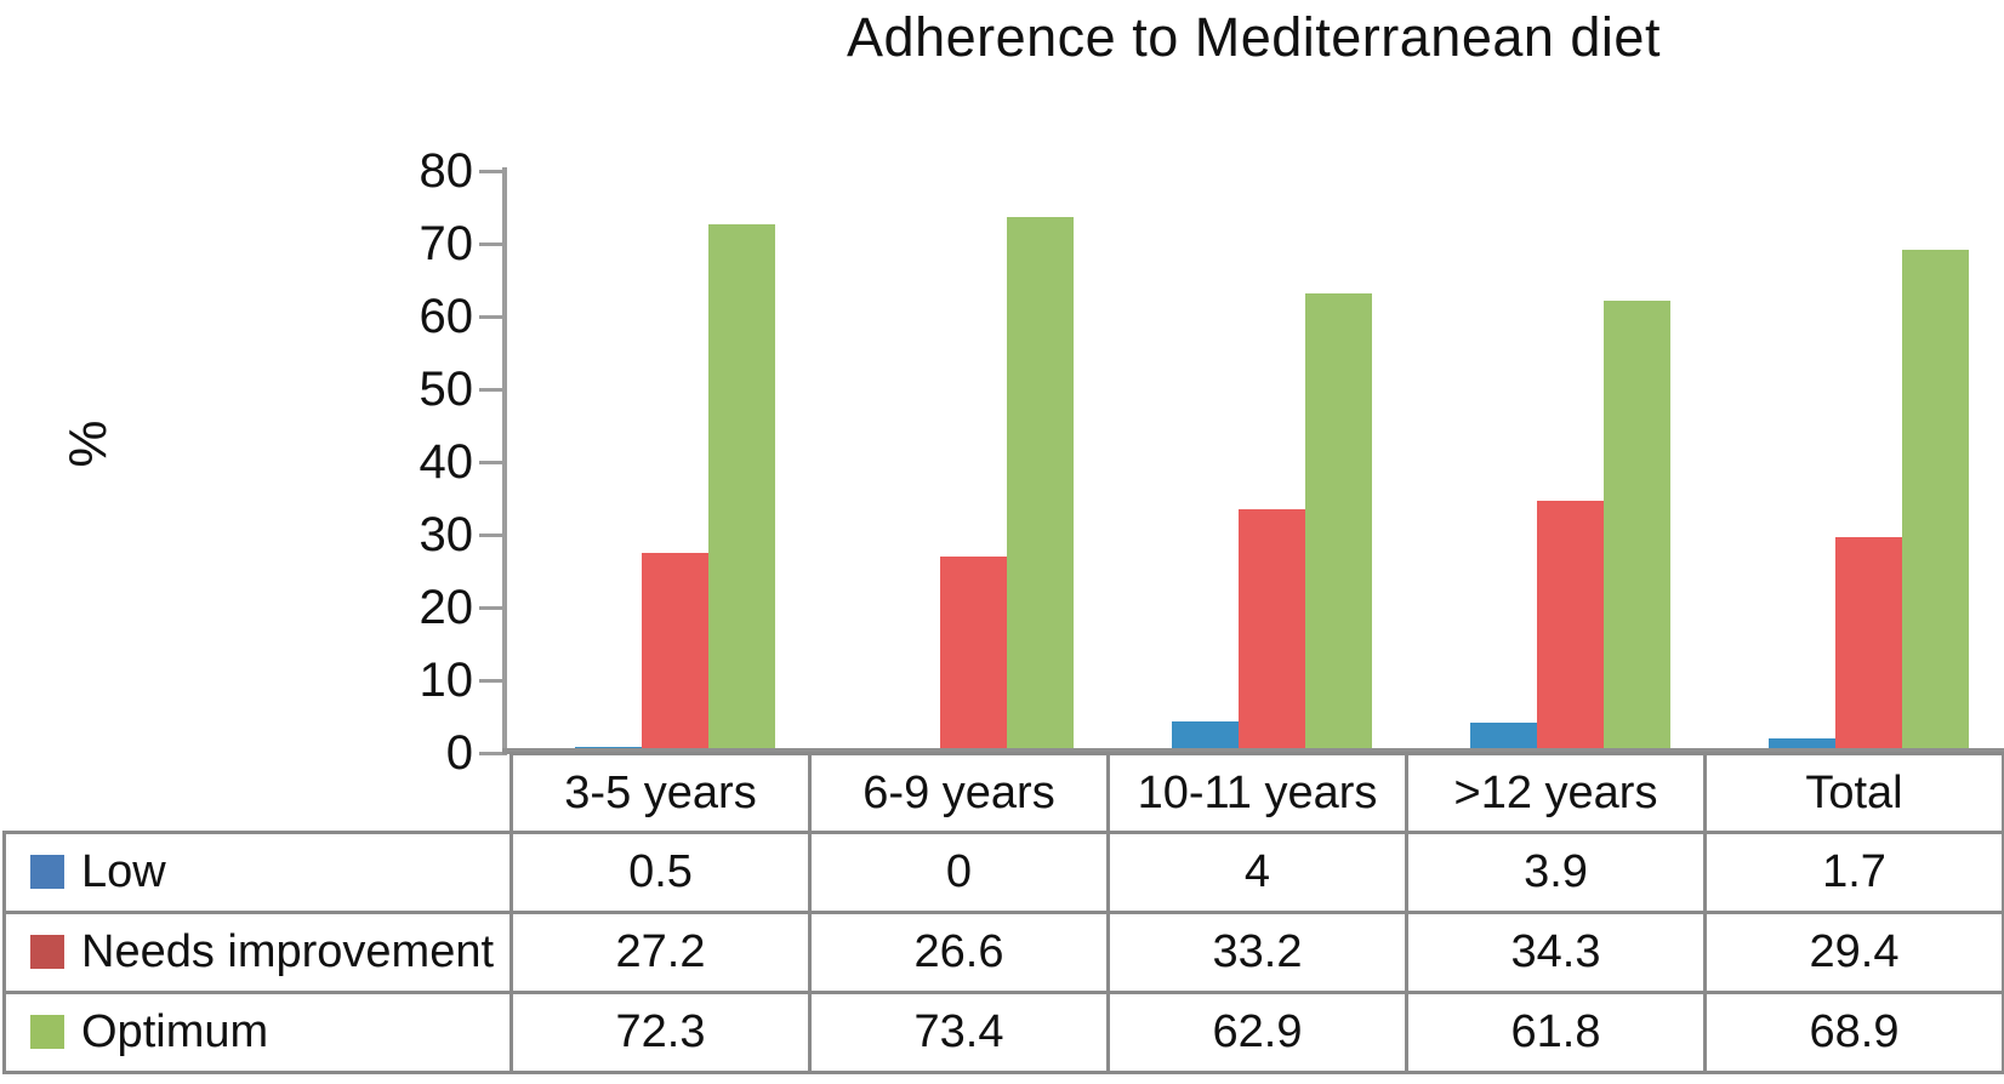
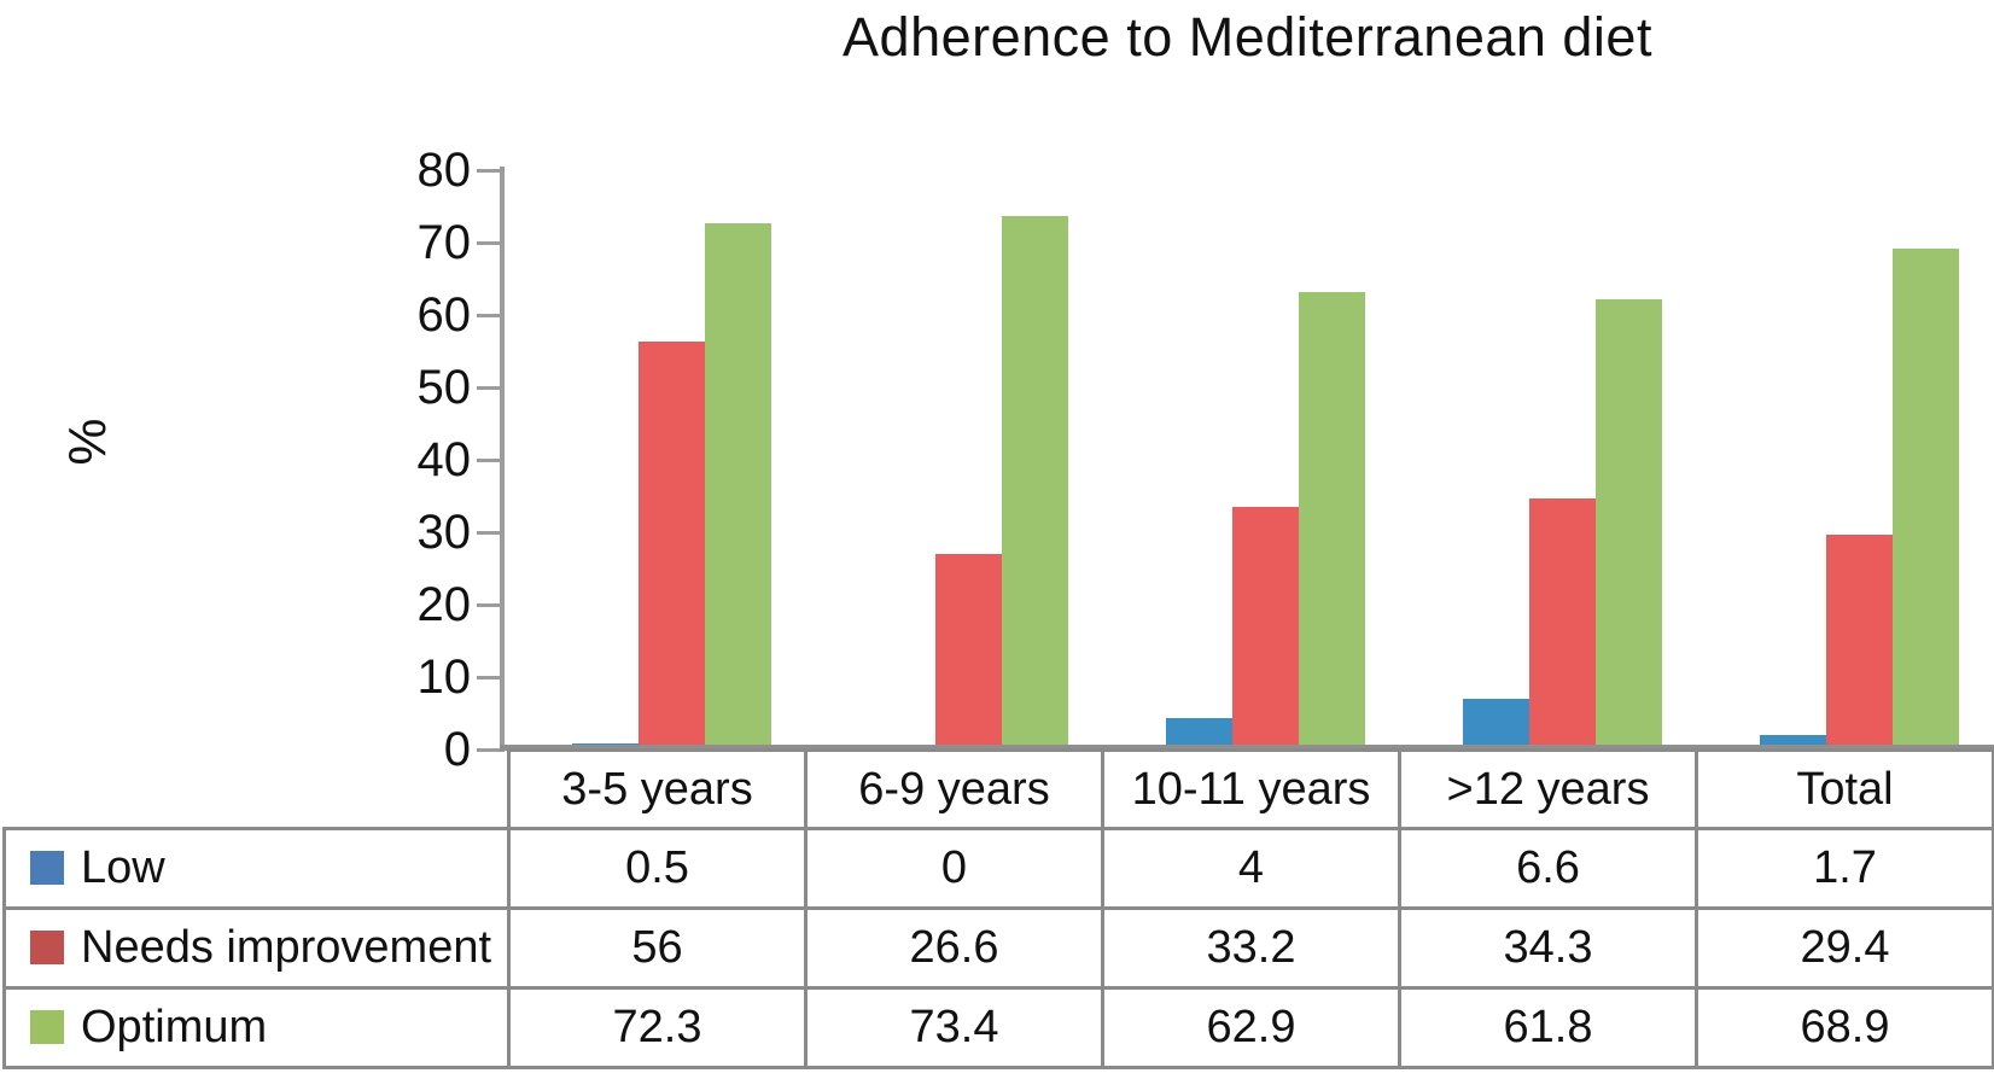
Needs improvement/3-5 years: 27.2 -> 56
Low/>12 years: 3.9 -> 6.6
